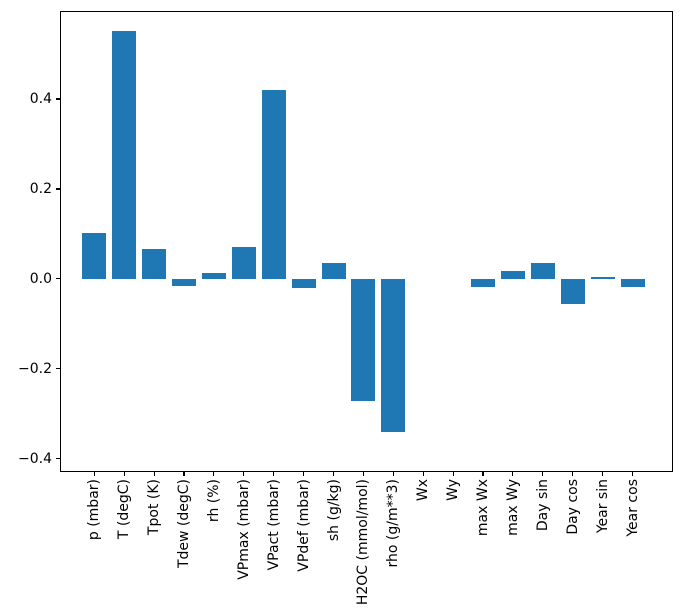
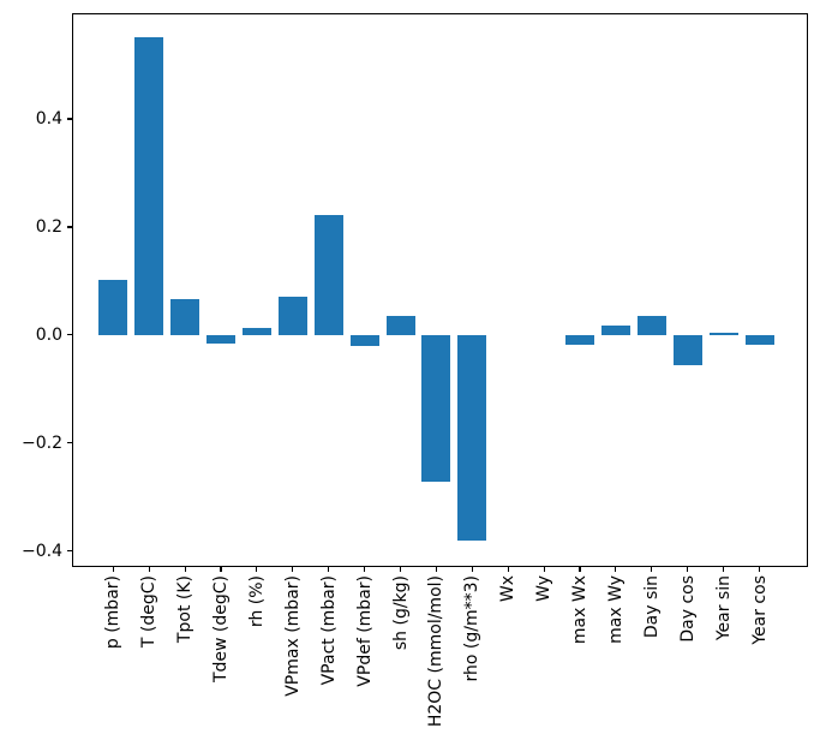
VPact (mbar): 0.42 -> 0.22
rho (g/m**3): -0.34 -> -0.38
